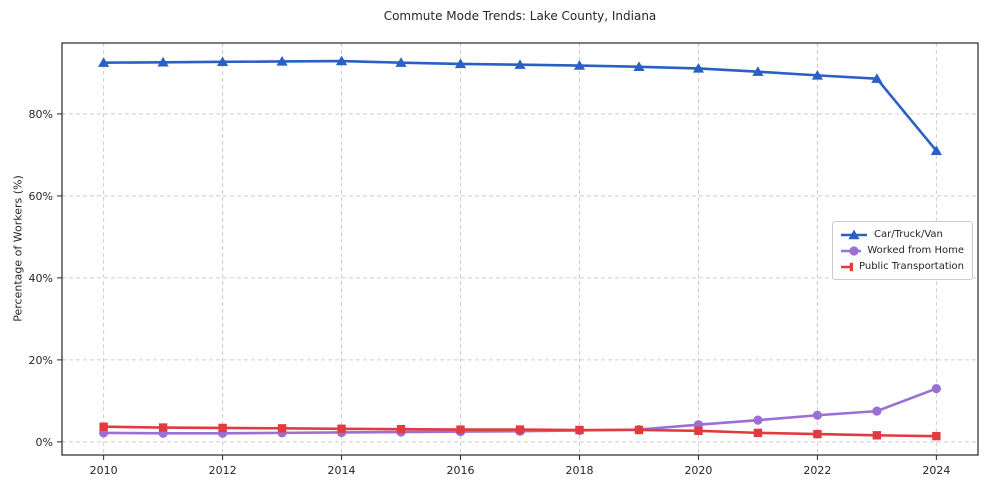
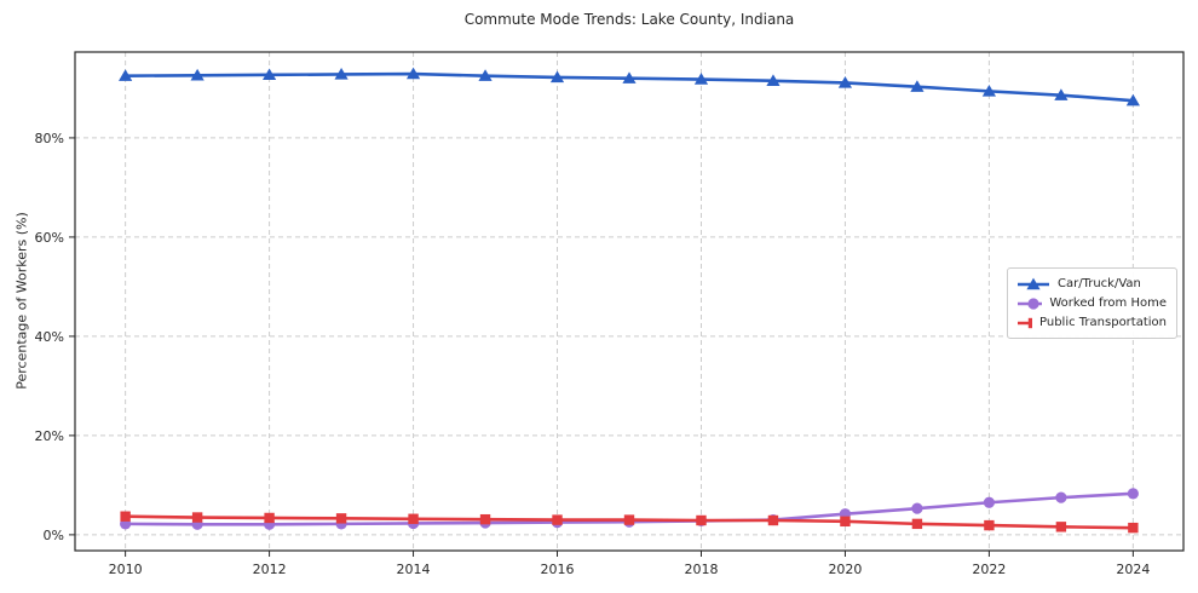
Car/Truck/Van/2024: 71% -> 88%
Worked from Home/2024: 13% -> 8%
